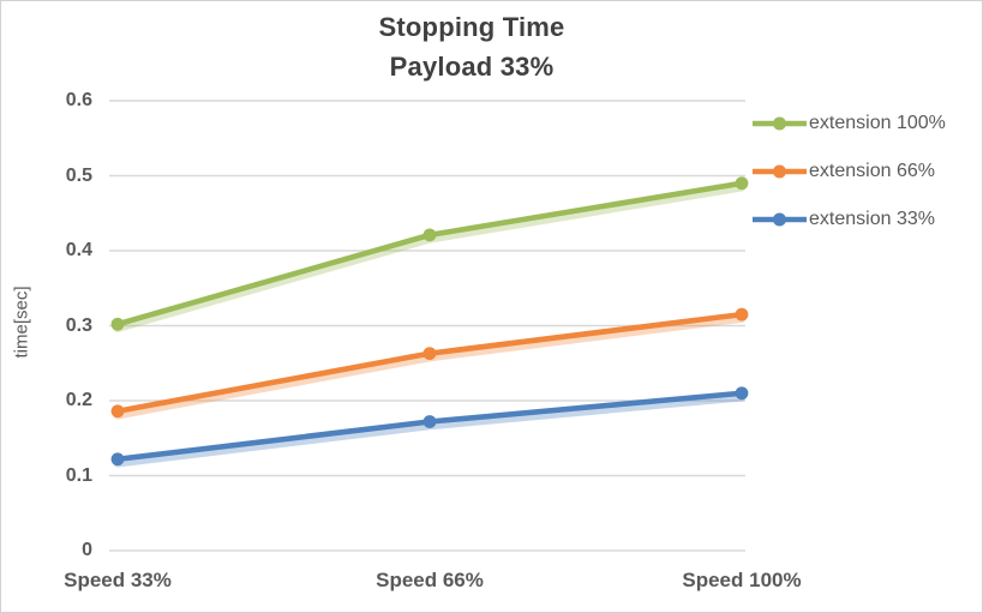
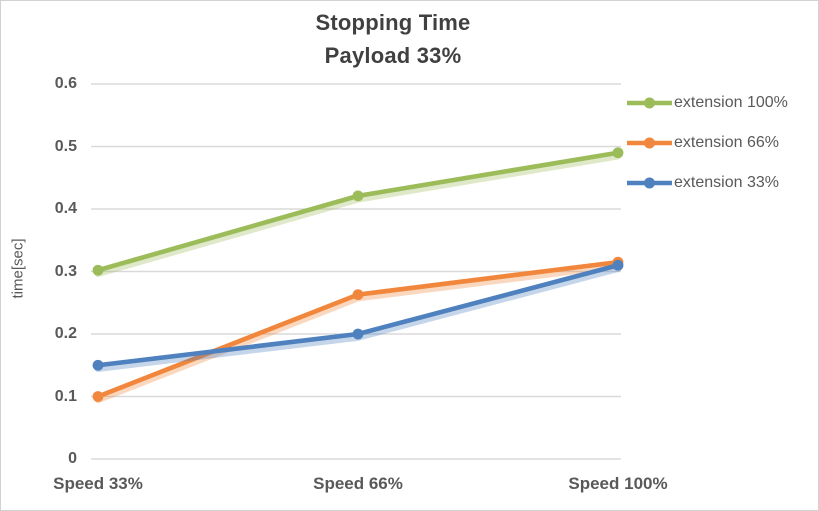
extension 66%/Speed 33%: 0.19 -> 0.10
extension 33%/Speed 33%: 0.12 -> 0.15
extension 33%/Speed 66%: 0.17 -> 0.20
extension 33%/Speed 100%: 0.21 -> 0.31
